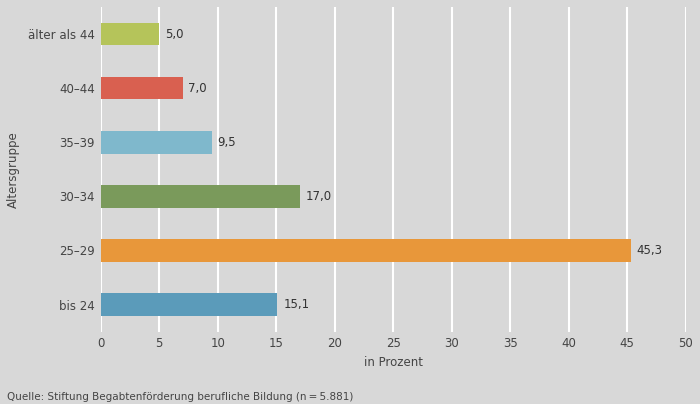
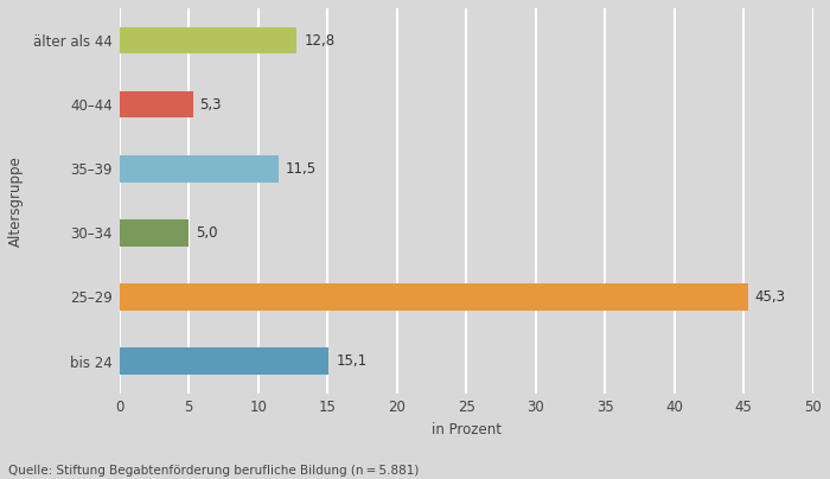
älter als 44: 5,0 -> 12,8
40–44: 7,0 -> 5,3
35–39: 9,5 -> 11,5
30–34: 17,0 -> 5,0
